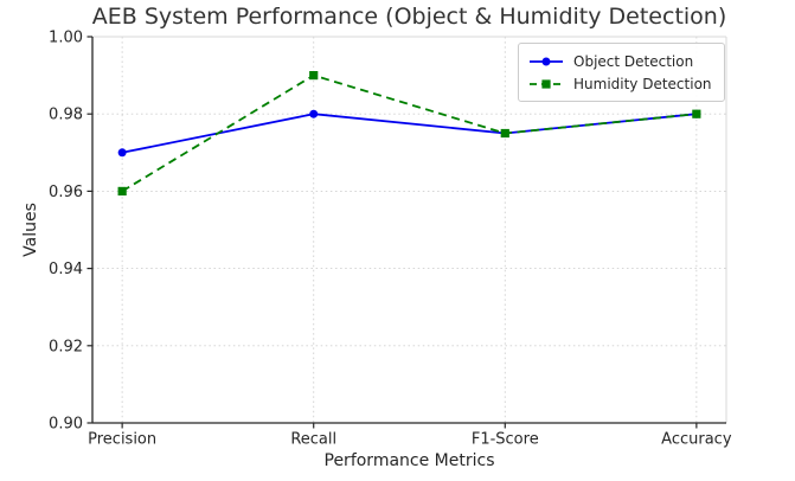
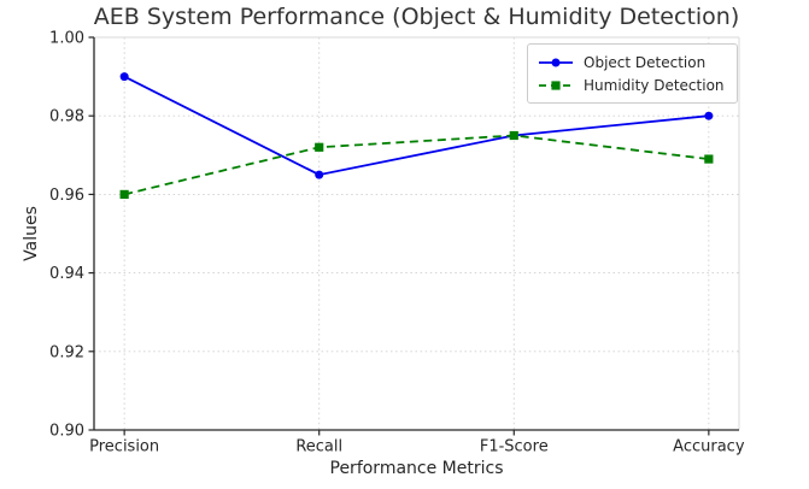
Object Detection/Precision: 0.970 -> 0.990
Object Detection/Recall: 0.980 -> 0.965
Humidity Detection/Recall: 0.990 -> 0.972
Humidity Detection/Accuracy: 0.980 -> 0.969
